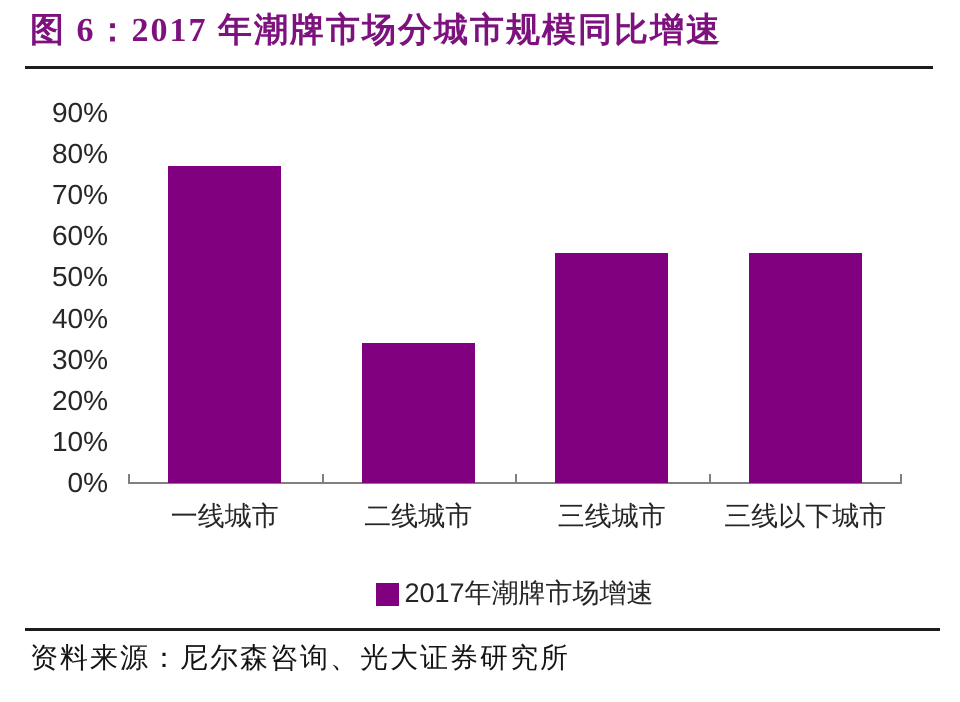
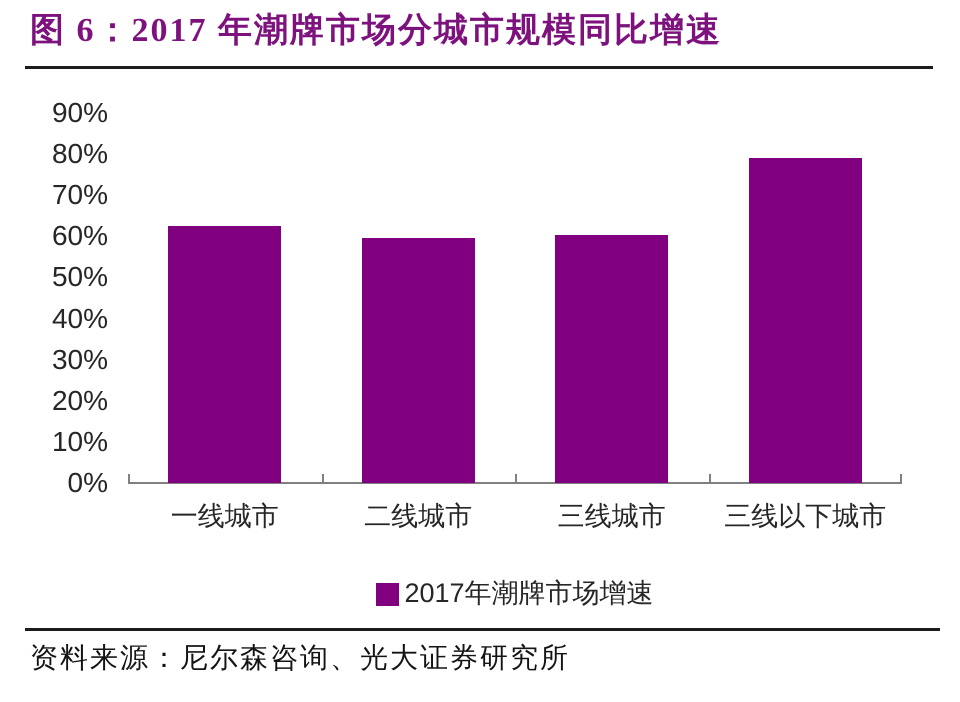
一线城市: 77% -> 62%
二线城市: 34% -> 60%
三线城市: 56% -> 60%
三线以下城市: 56% -> 79%
